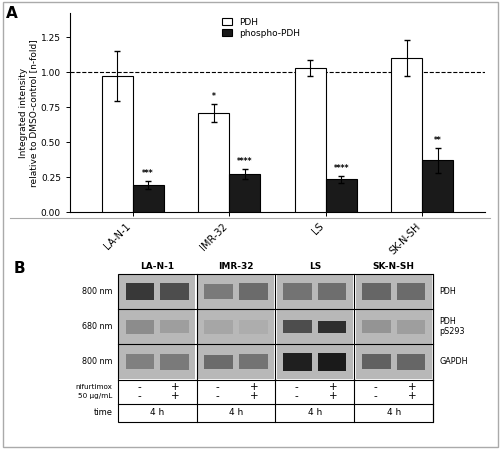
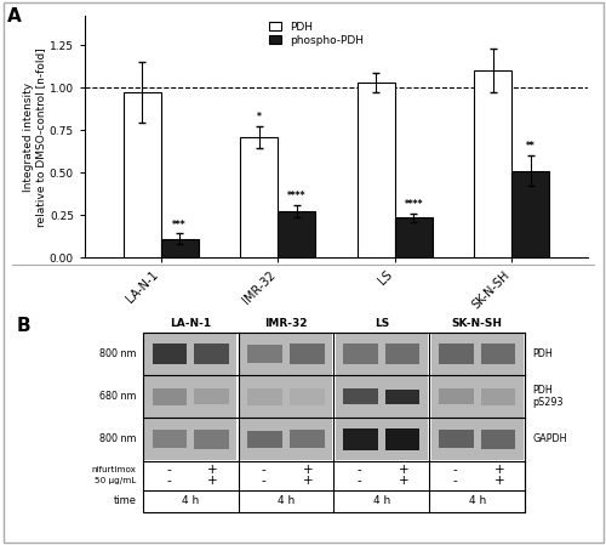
phospho-PDH/LA-N-1: 0.20 -> 0.11
phospho-PDH/SK-N-SH: 0.37 -> 0.51
